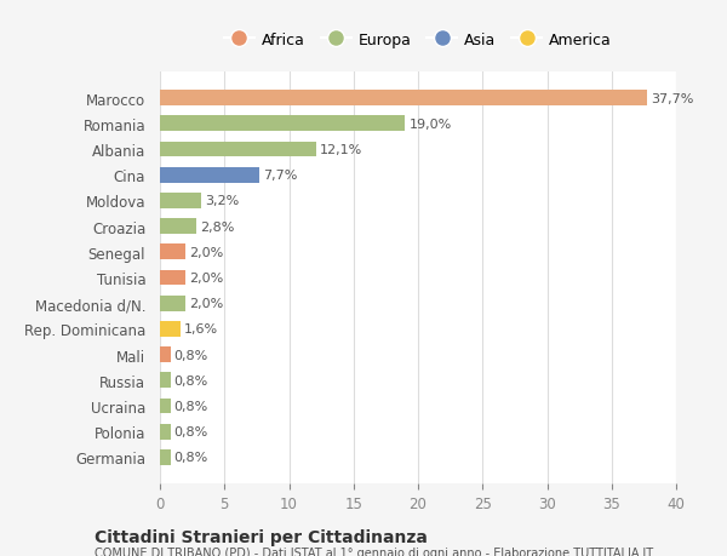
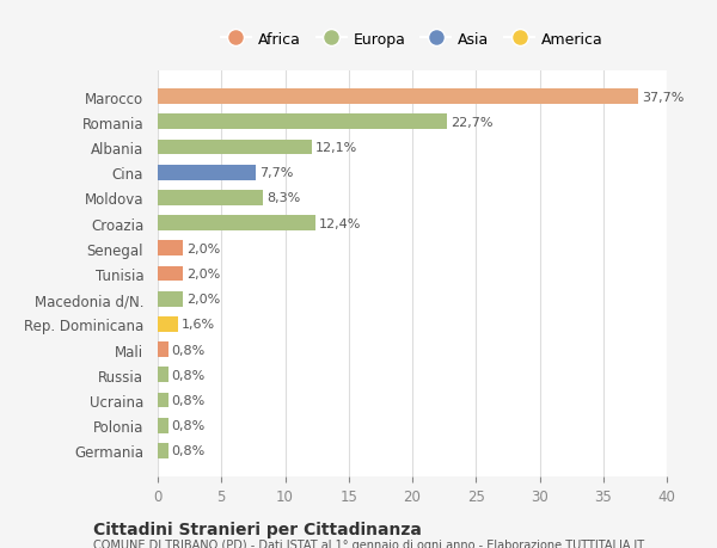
Romania: 19,0% -> 22,7%
Moldova: 3,2% -> 8,3%
Croazia: 2,8% -> 12,4%
